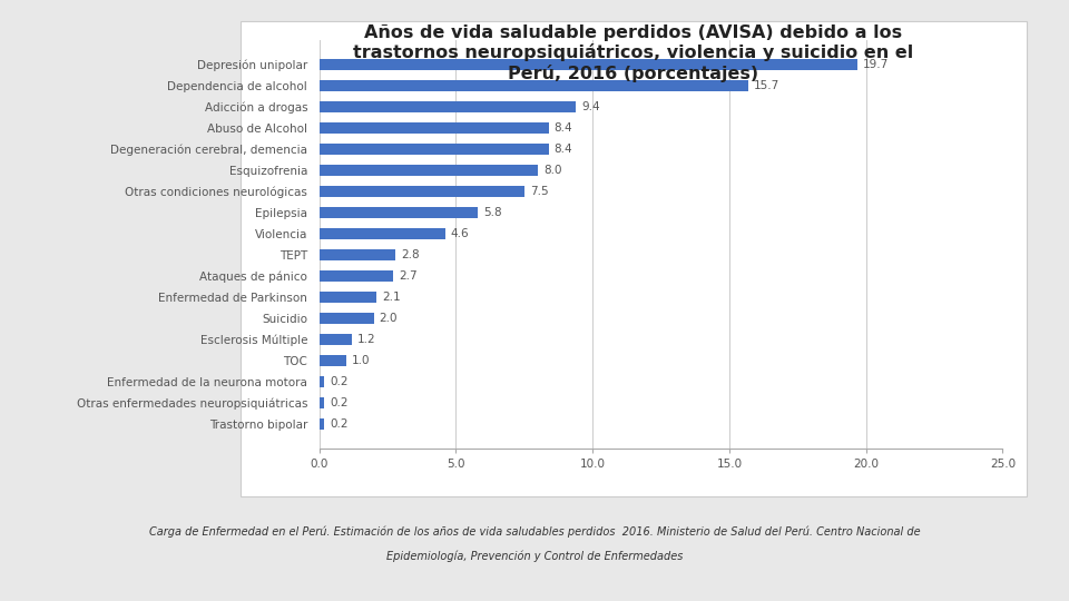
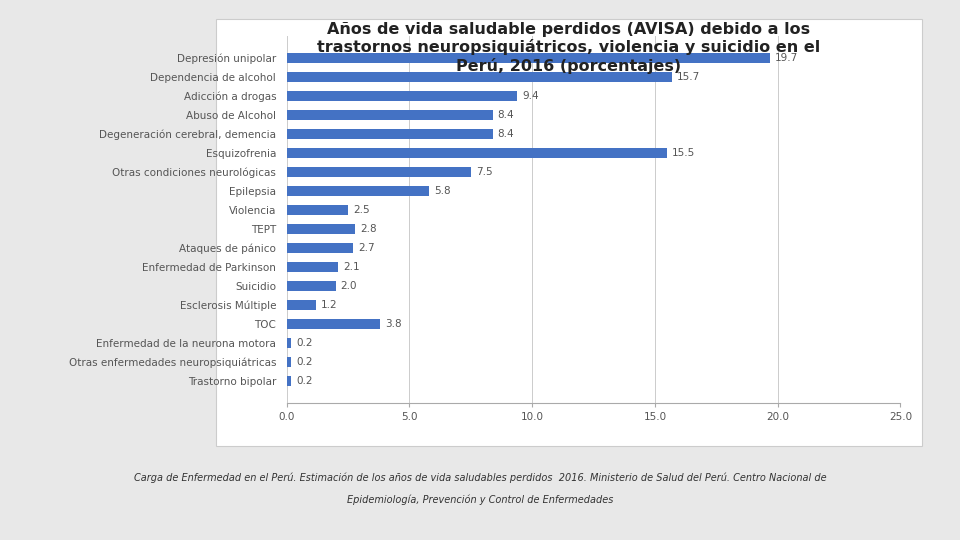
Esquizofrenia: 8.0 -> 15.5
Violencia: 4.6 -> 2.5
TOC: 1.0 -> 3.8
